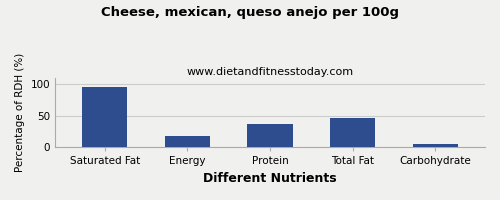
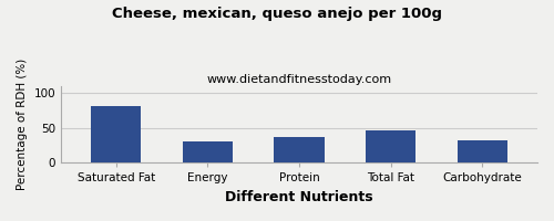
Saturated Fat: 95 -> 82
Energy: 18 -> 30
Carbohydrate: 6 -> 32
